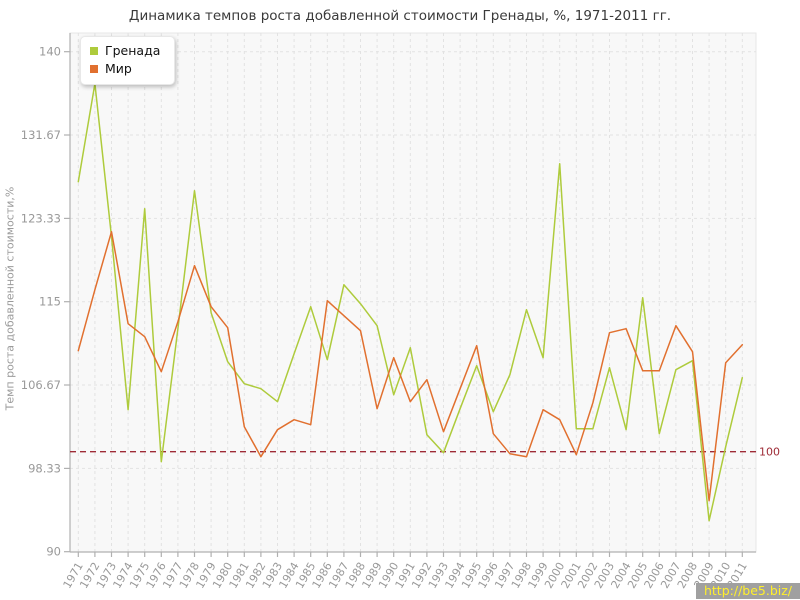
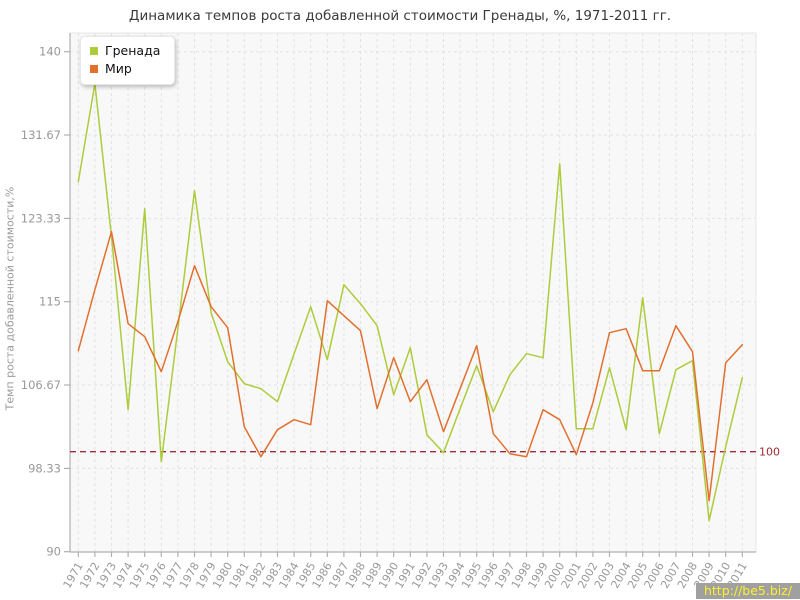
Гренада/1998: 114.2 -> 109.8
